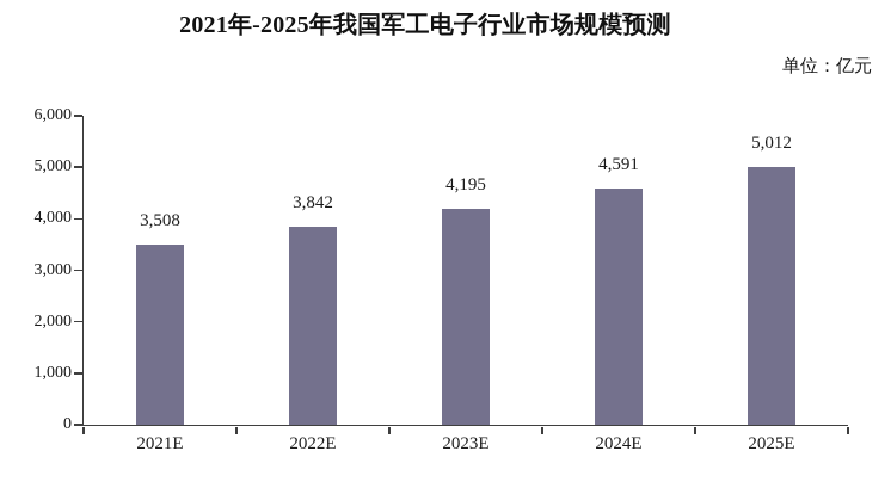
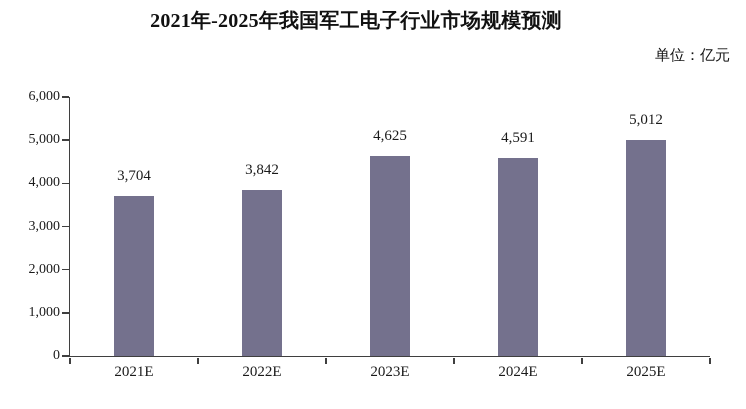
2021E: 3,508 -> 3,704
2023E: 4,195 -> 4,625
